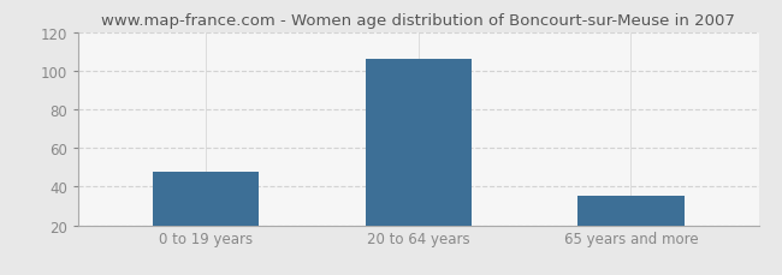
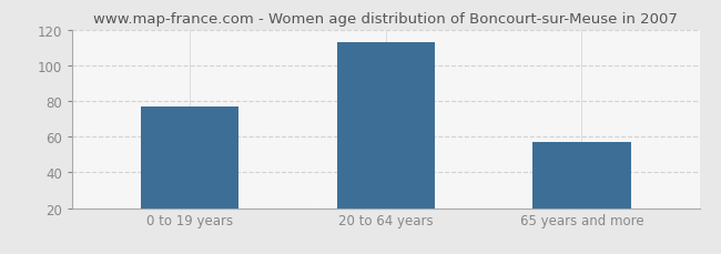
0 to 19 years: 48 -> 77
20 to 64 years: 106 -> 113
65 years and more: 35 -> 57
